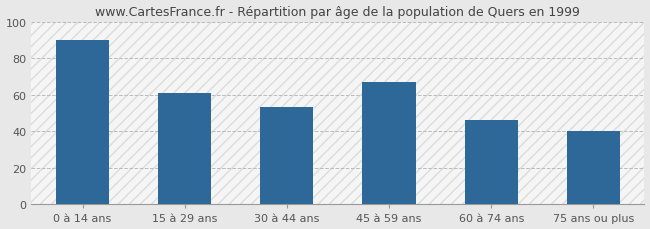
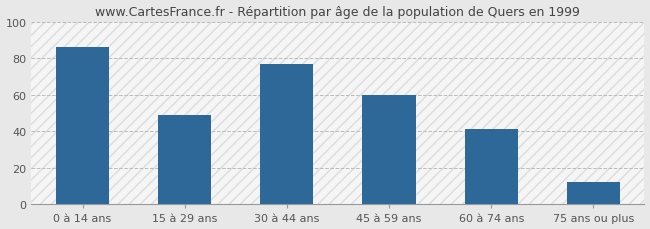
0 à 14 ans: 90 -> 86
15 à 29 ans: 61 -> 49
30 à 44 ans: 53 -> 77
45 à 59 ans: 67 -> 60
60 à 74 ans: 46 -> 41
75 ans ou plus: 40 -> 12
